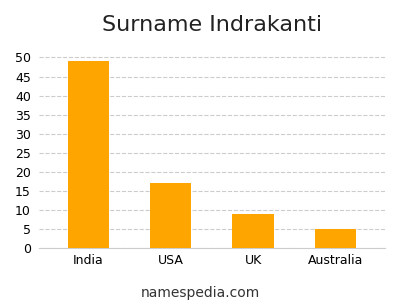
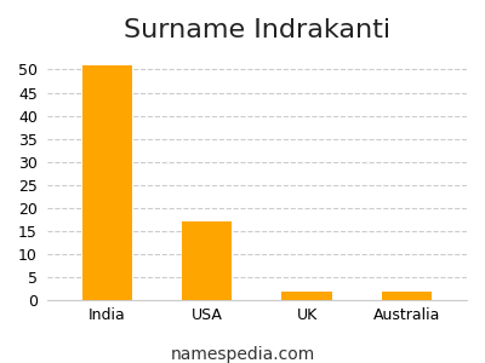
India: 49 -> 51
UK: 9 -> 2
Australia: 5 -> 2
